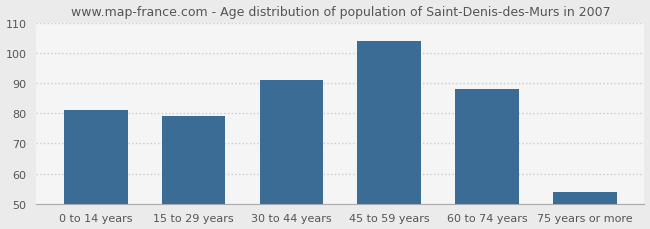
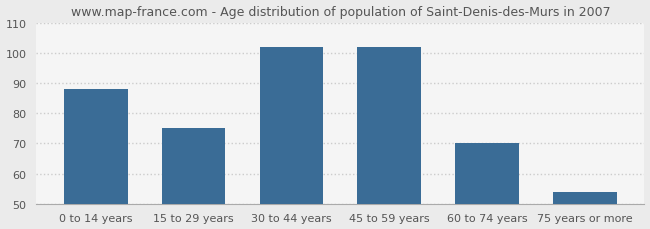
0 to 14 years: 81 -> 88
15 to 29 years: 79 -> 75
30 to 44 years: 91 -> 102
45 to 59 years: 104 -> 102
60 to 74 years: 88 -> 70
